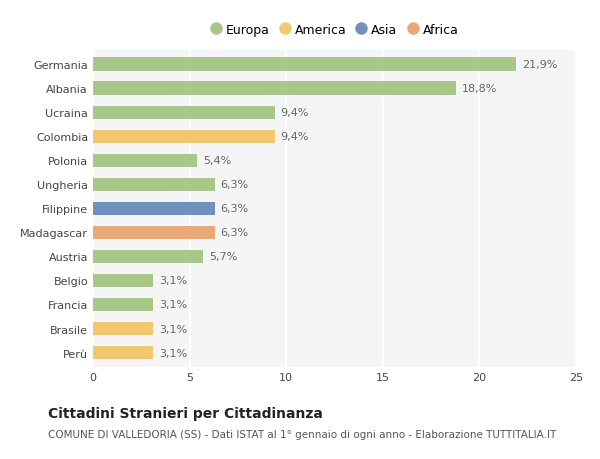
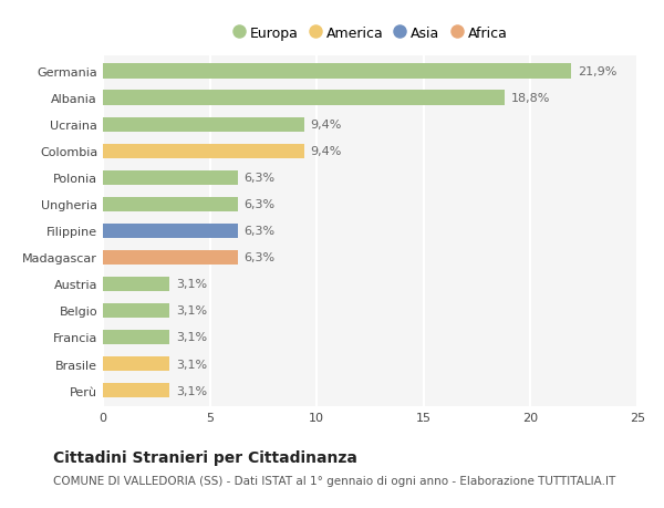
Polonia: 5,4% -> 6,3%
Austria: 5,7% -> 3,1%
